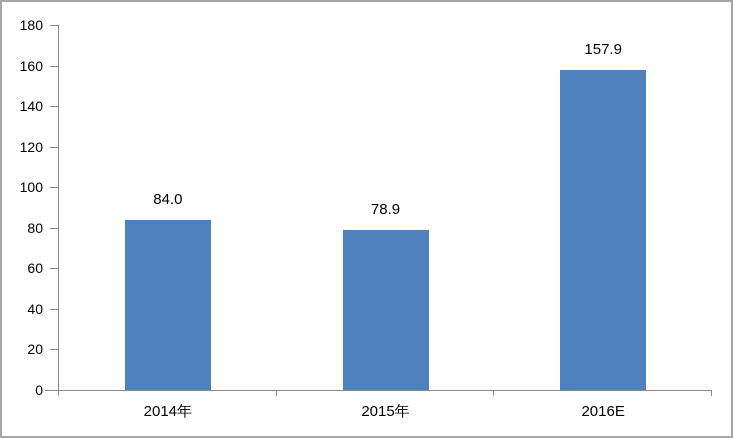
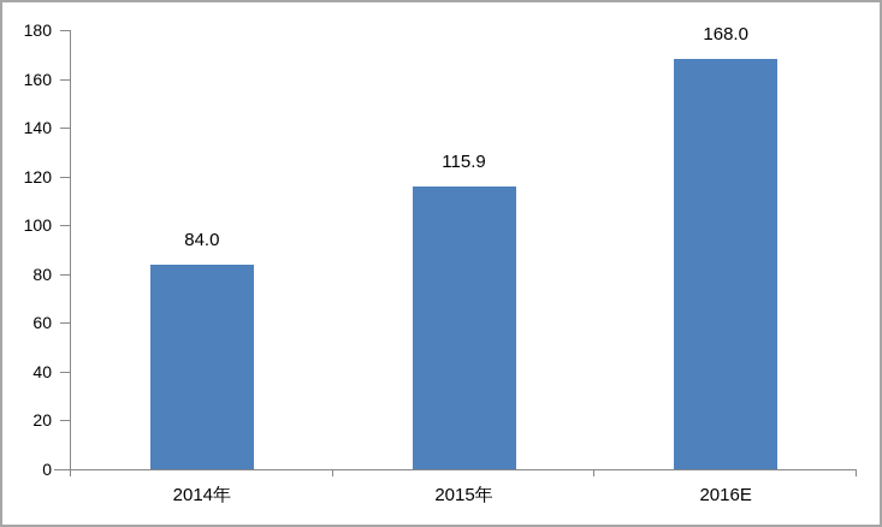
2015年: 78.9 -> 115.9
2016E: 157.9 -> 168.0
